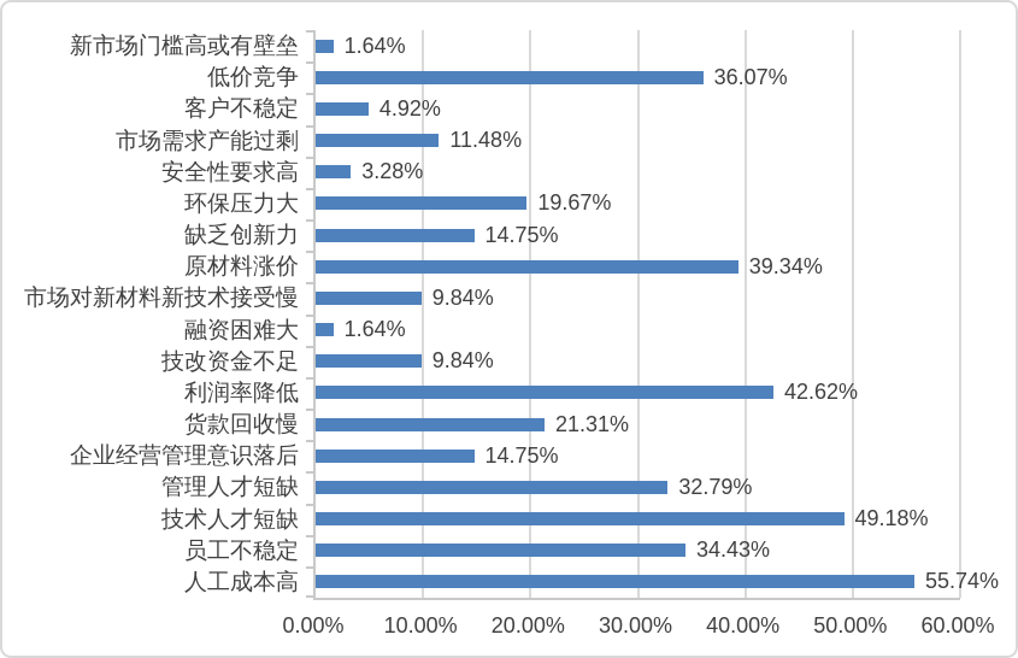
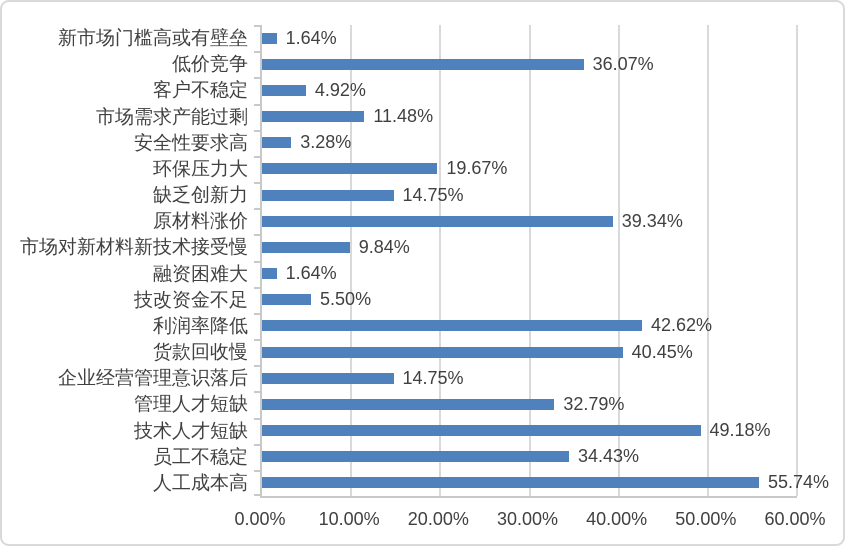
技改资金不足: 9.84% -> 5.50%
货款回收慢: 21.31% -> 40.45%
